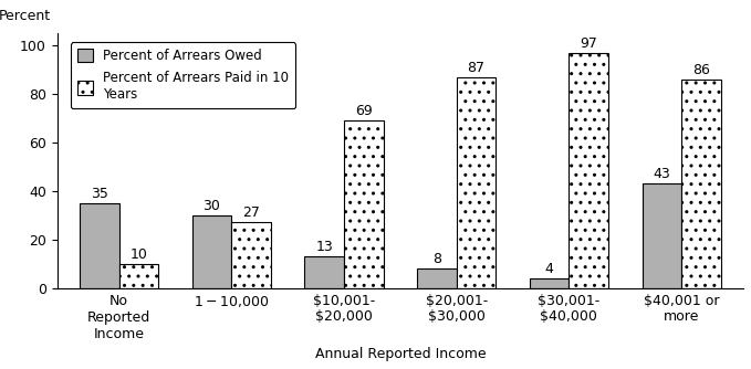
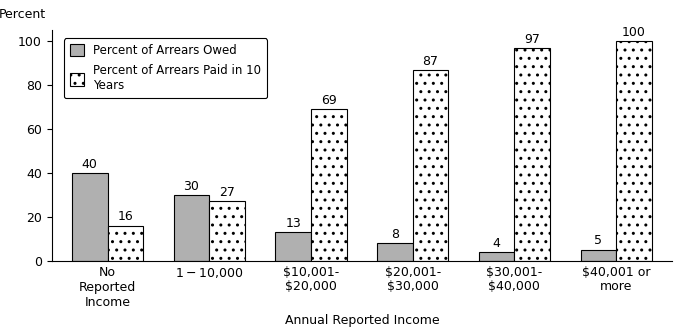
Percent of Arrears Owed/No Reported Income: 35 -> 40
Percent of Arrears Paid in 10 Years/No Reported Income: 10 -> 16
Percent of Arrears Owed/$40,001 or more: 43 -> 5
Percent of Arrears Paid in 10 Years/$40,001 or more: 86 -> 100
